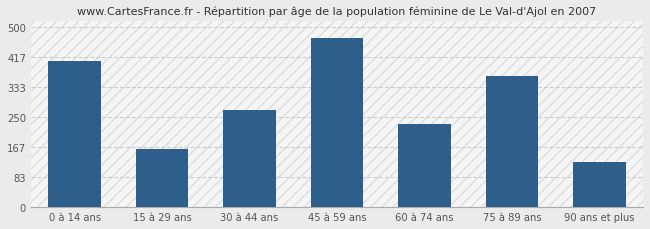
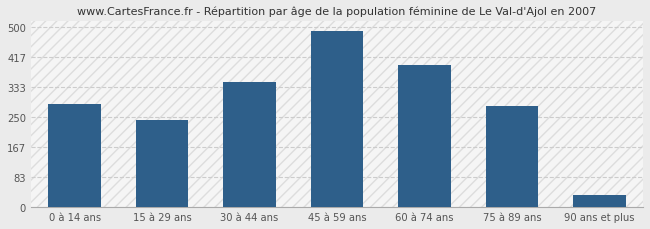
0 à 14 ans: 405 -> 285
15 à 29 ans: 160 -> 242
30 à 44 ans: 270 -> 348
45 à 59 ans: 470 -> 487
60 à 74 ans: 230 -> 393
75 à 89 ans: 365 -> 280
90 ans et plus: 125 -> 35
